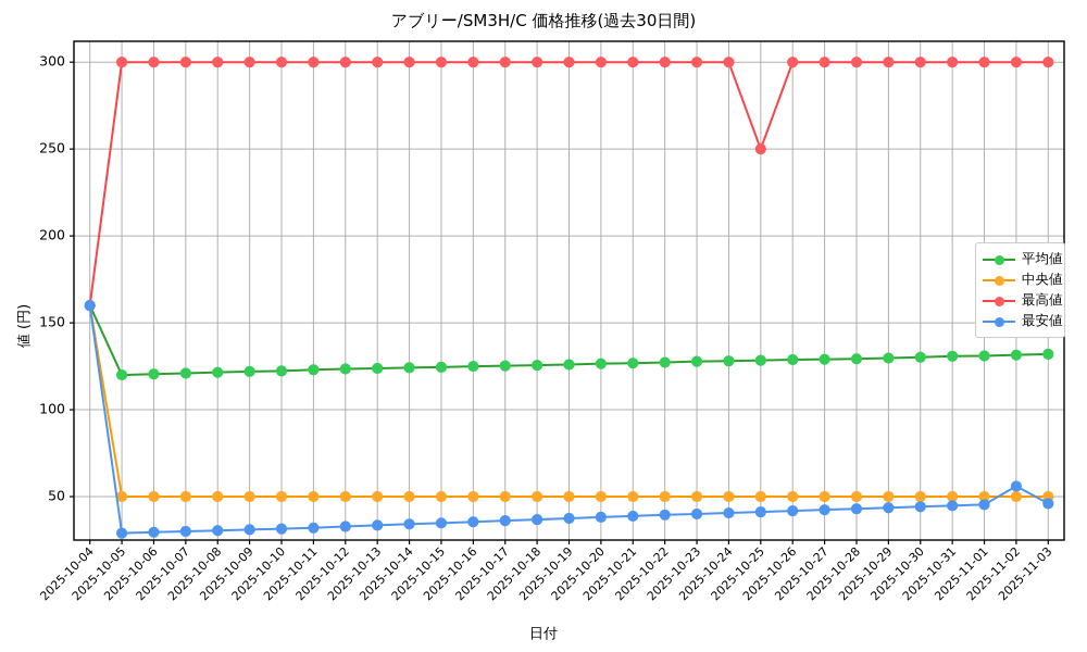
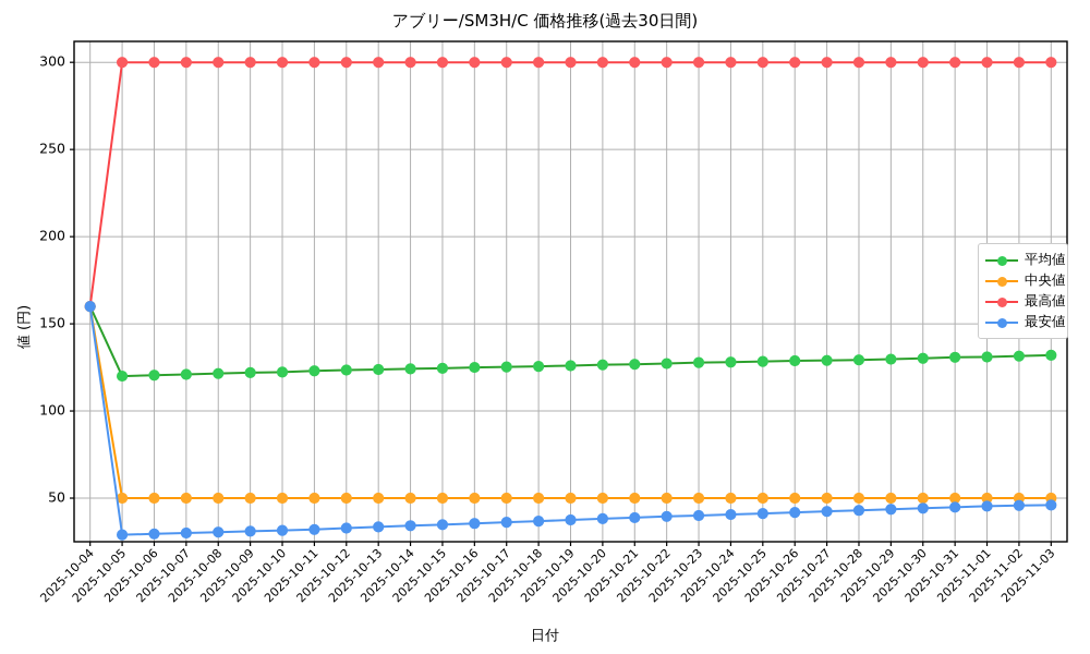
最高値/2025-10-25: 250 -> 300
最安値/2025-11-02: 56 -> 46
